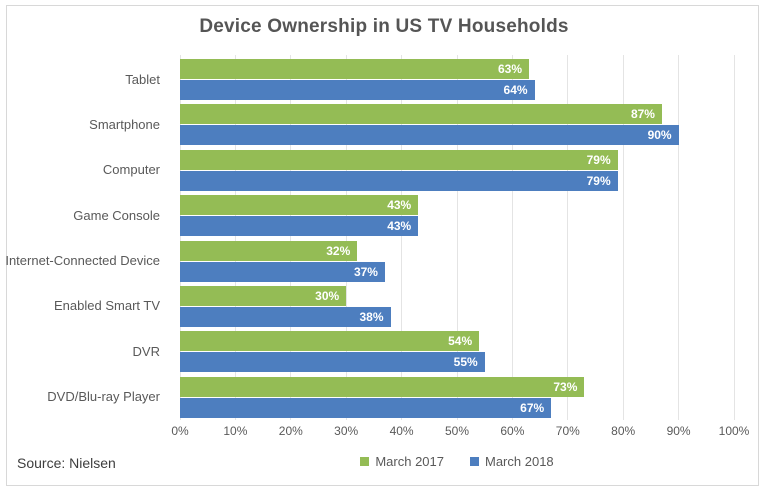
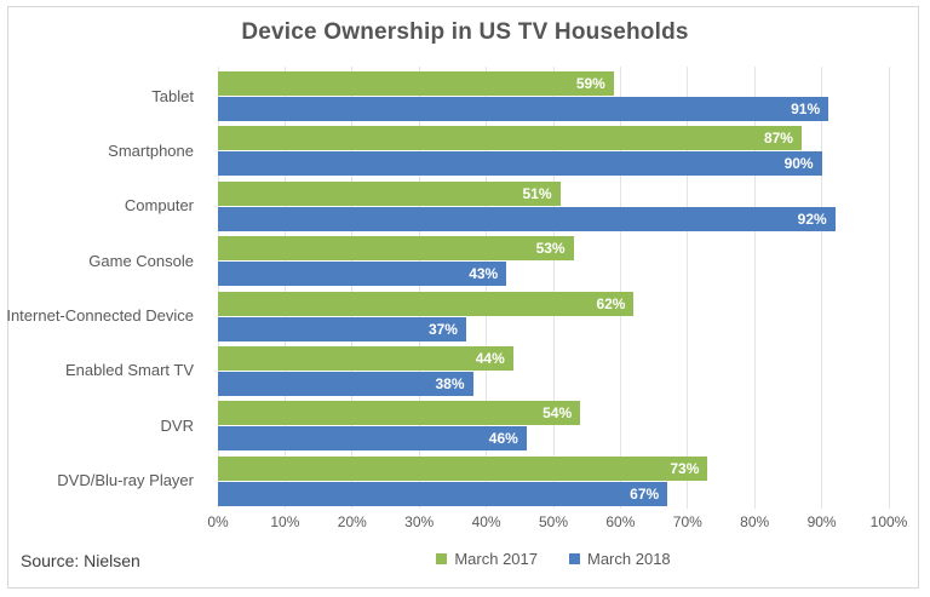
March 2017/Tablet: 63% -> 59%
March 2018/Tablet: 64% -> 91%
March 2017/Computer: 79% -> 51%
March 2018/Computer: 79% -> 92%
March 2017/Game Console: 43% -> 53%
March 2017/Internet-Connected Device: 32% -> 62%
March 2017/Enabled Smart TV: 30% -> 44%
March 2018/DVR: 55% -> 46%
